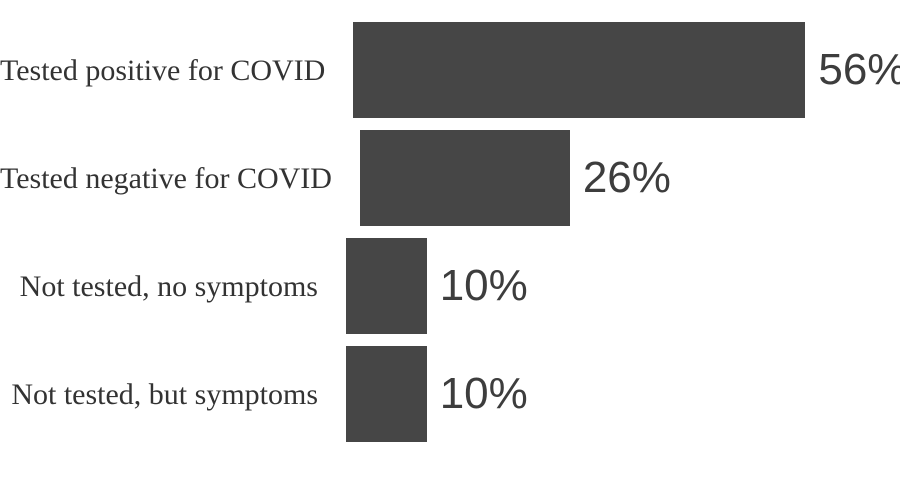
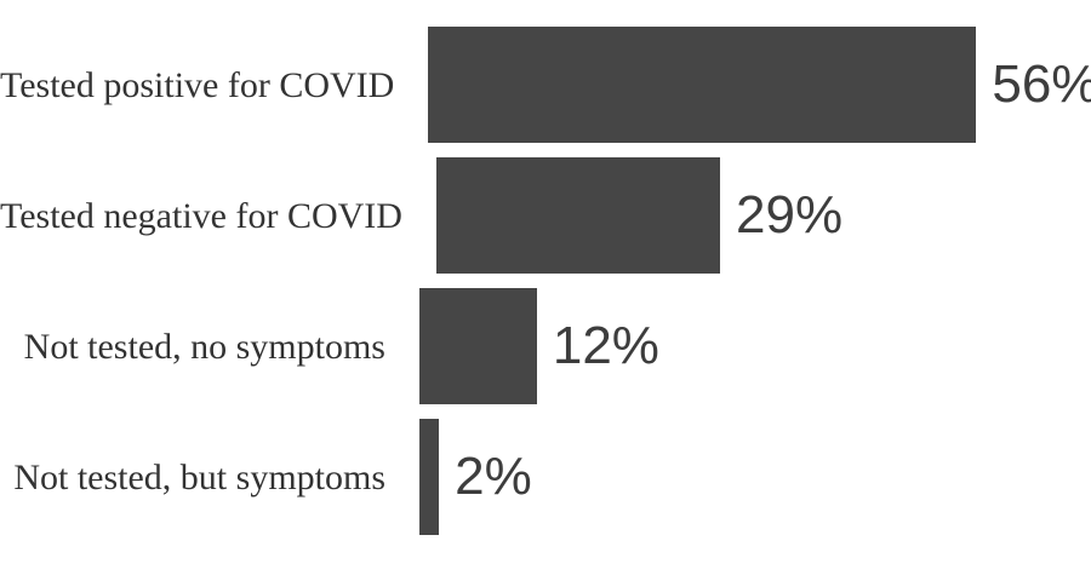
Tested negative for COVID: 26% -> 29%
Not tested, no symptoms: 10% -> 12%
Not tested, but symptoms: 10% -> 2%
